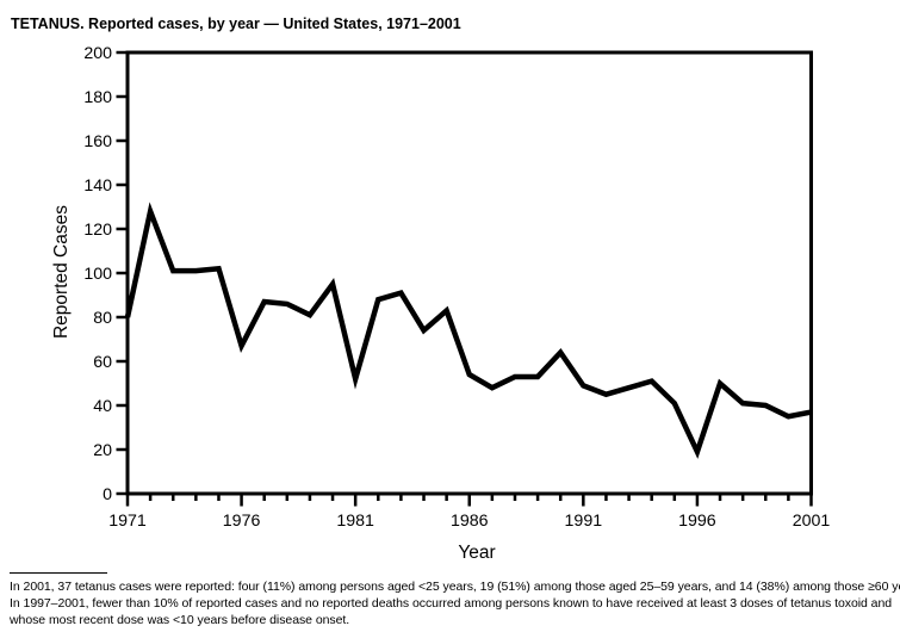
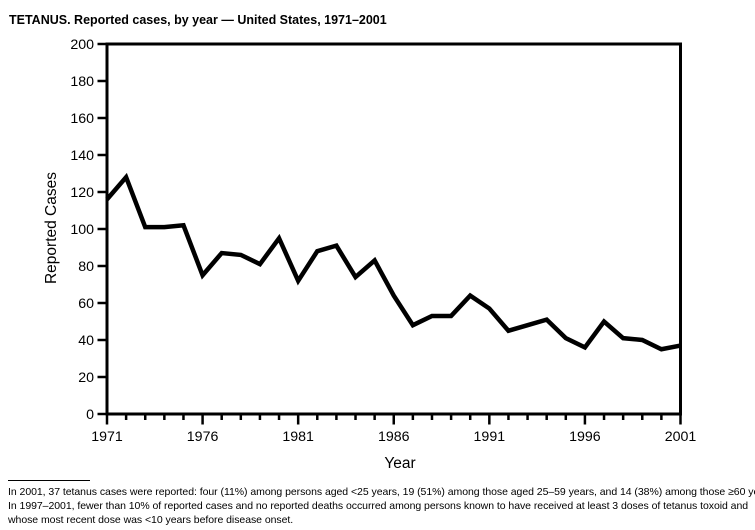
1971: 80 -> 116
1976: 67 -> 75
1981: 52 -> 72
1986: 54 -> 64
1991: 49 -> 57
1996: 19 -> 36
